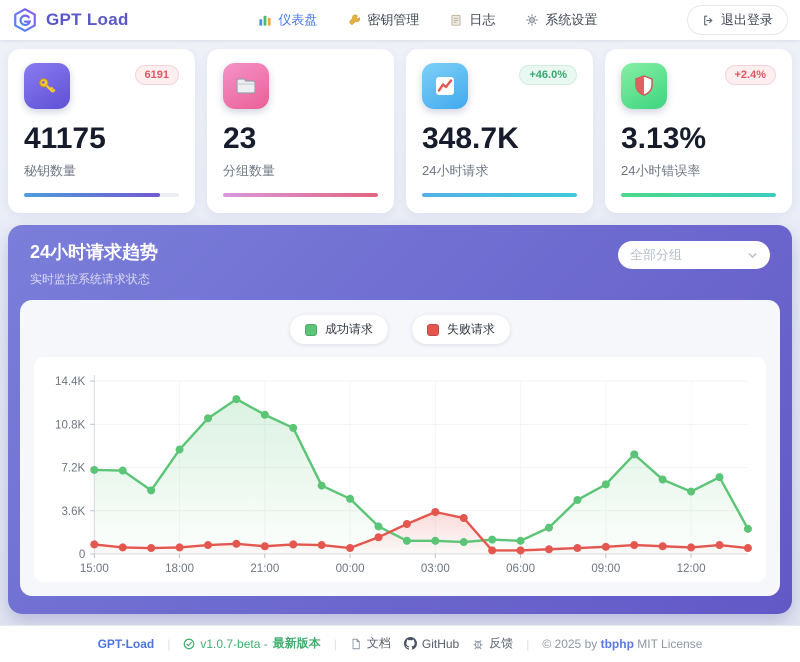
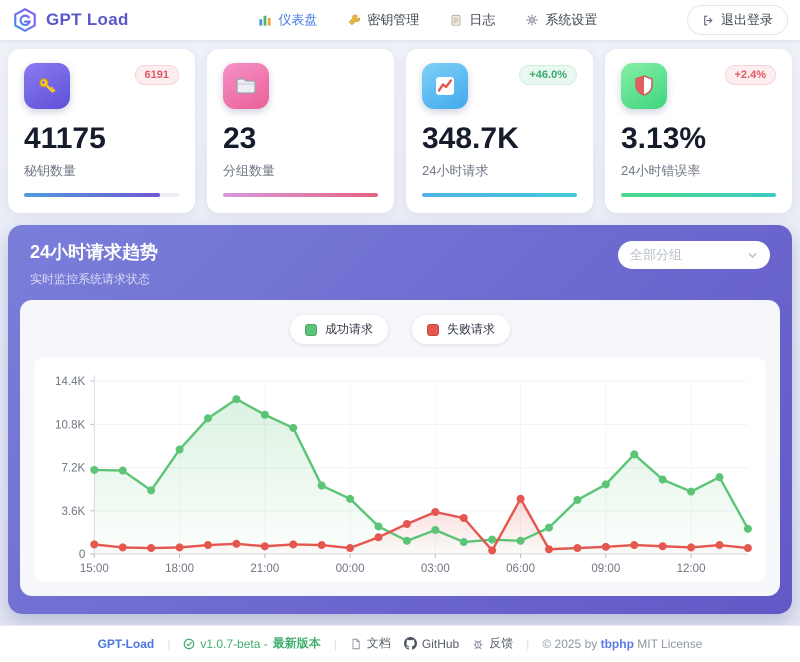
成功请求/03:00: 1.1K -> 2.0K
失败请求/06:00: 0.3K -> 4.6K
